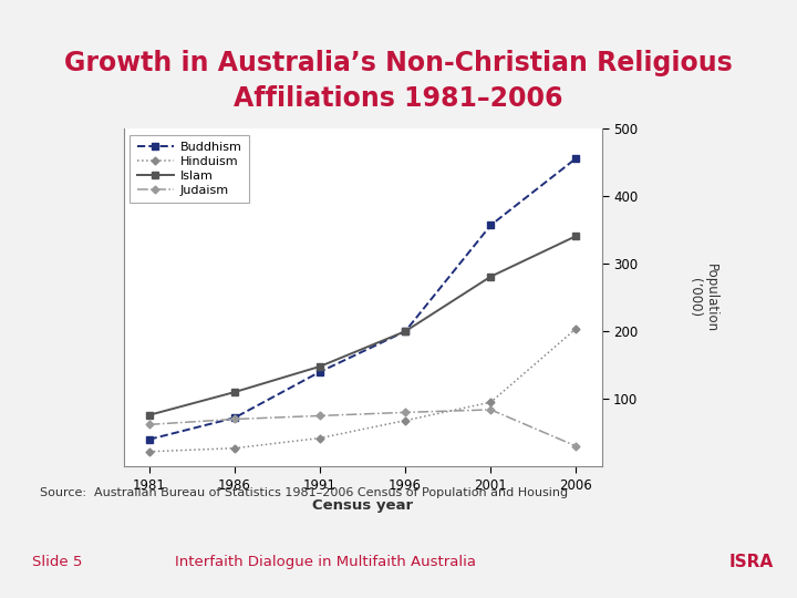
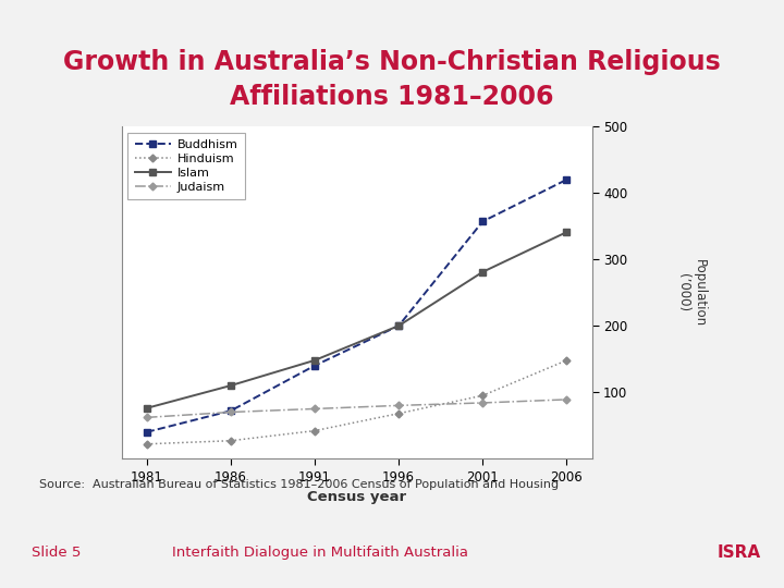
Buddhism/2006: 456 -> 420
Hinduism/2006: 204 -> 148
Judaism/2006: 30 -> 89
